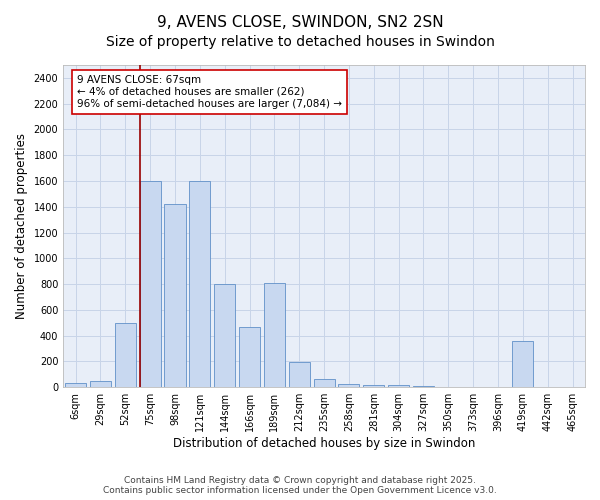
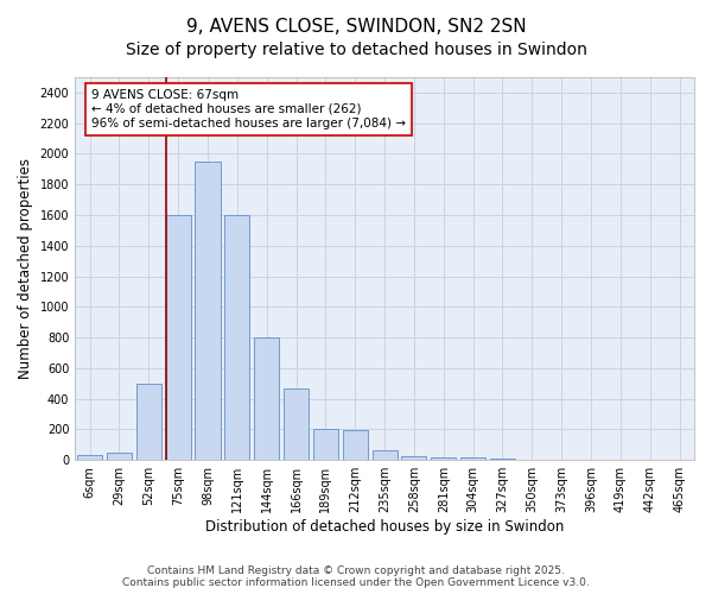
98sqm: 1420 -> 1950
189sqm: 810 -> 200
419sqm: 360 -> 0
